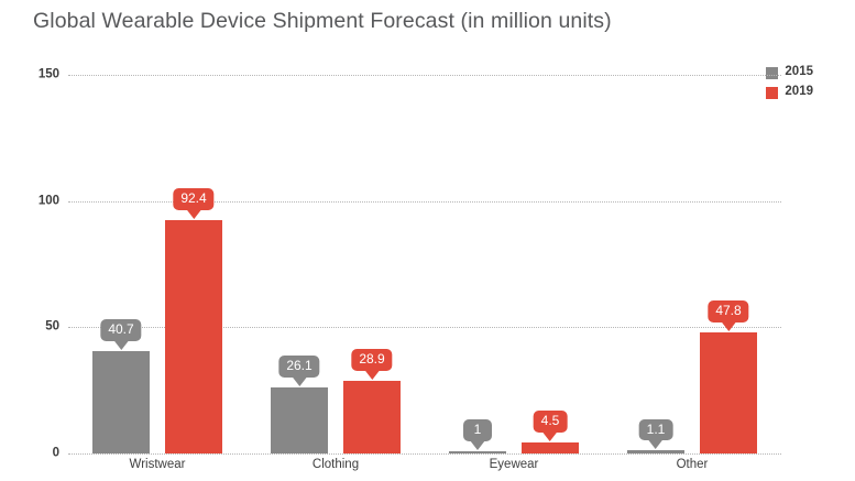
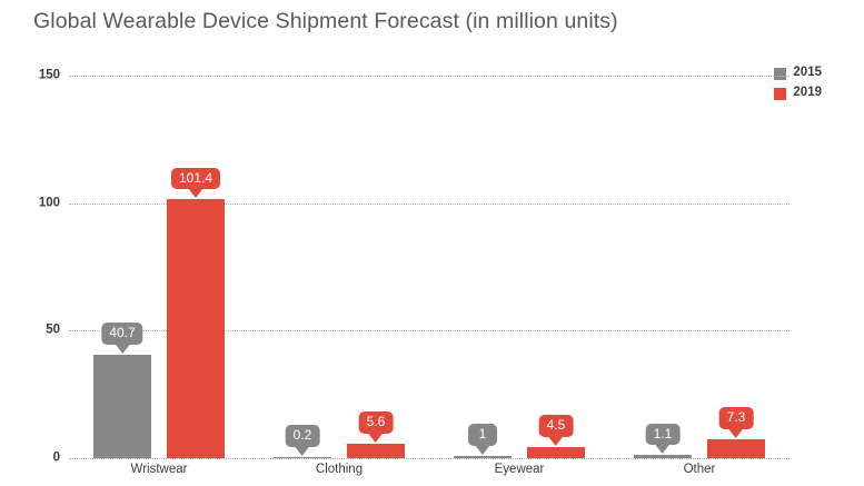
2019/Wristwear: 92.4 -> 101.4
2015/Clothing: 26.1 -> 0.2
2019/Clothing: 28.9 -> 5.6
2019/Other: 47.8 -> 7.3
